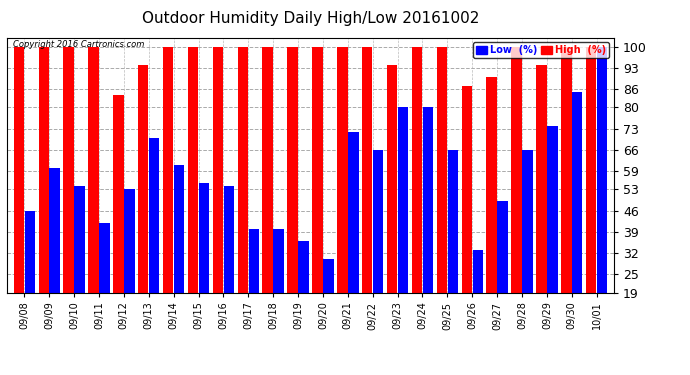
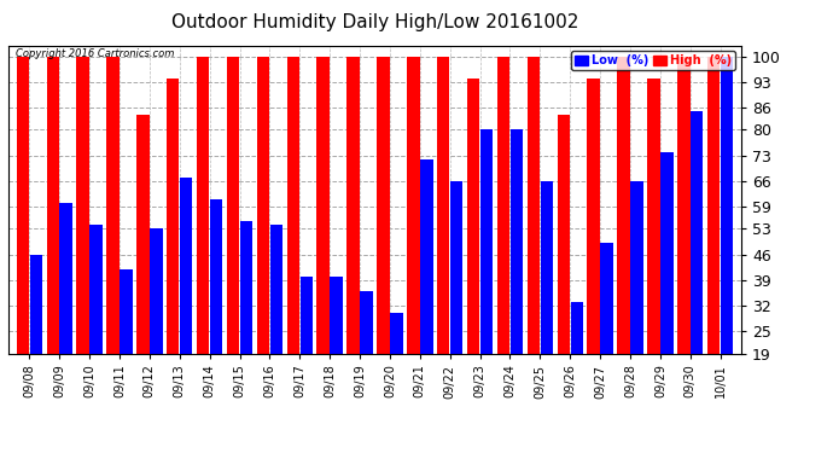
Low (%)/09/13: 70 -> 67
High (%)/09/26: 87 -> 84
High (%)/09/27: 90 -> 94
